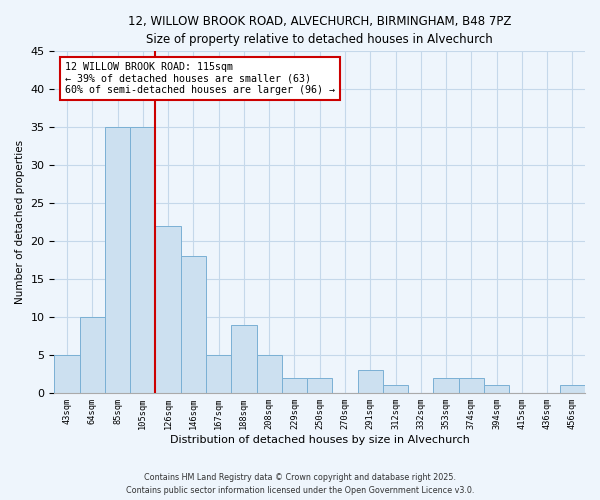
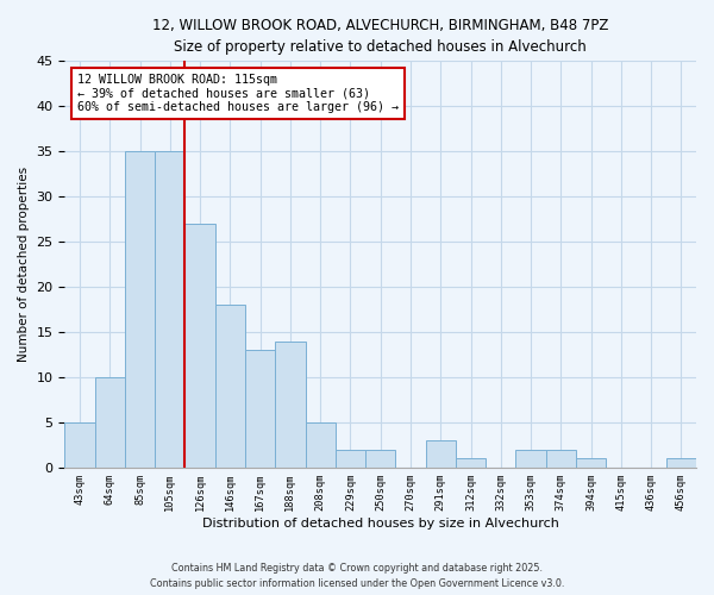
126sqm: 22 -> 27
167sqm: 5 -> 13
188sqm: 9 -> 14
